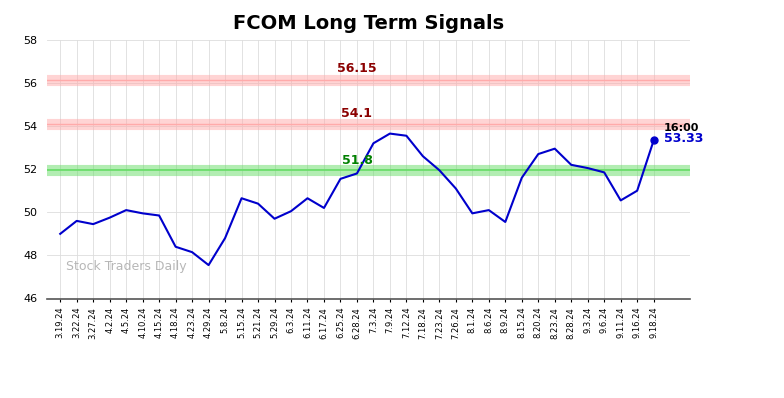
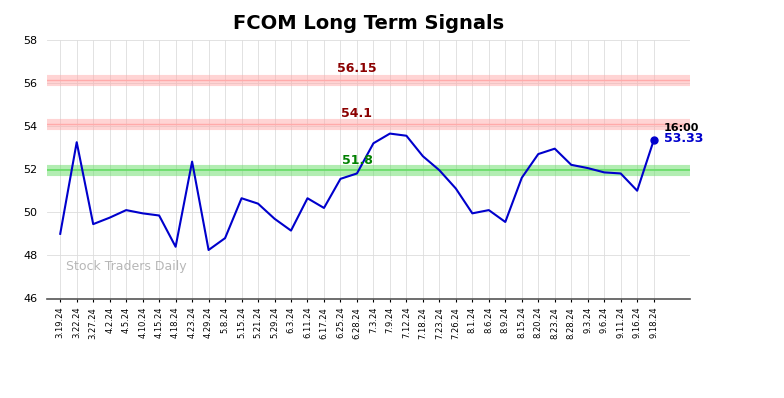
3.22.24: 49.60 -> 53.25
4.23.24: 48.15 -> 52.35
4.29.24: 47.55 -> 48.25
6.3.24: 50.05 -> 49.15
9.11.24: 50.55 -> 51.80
